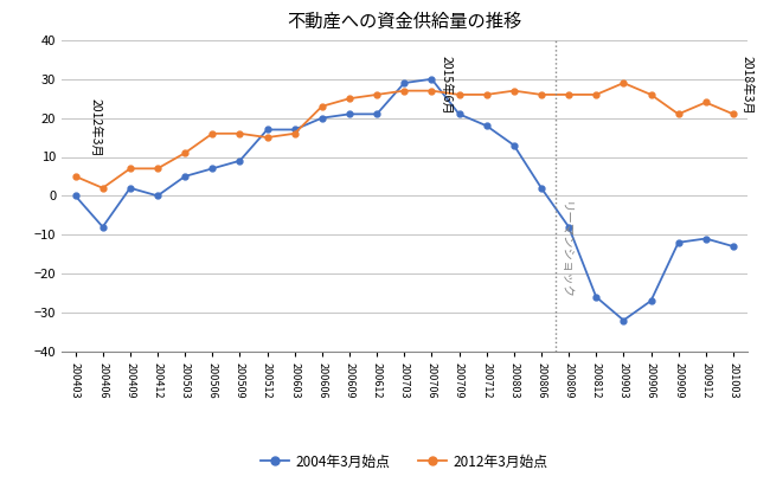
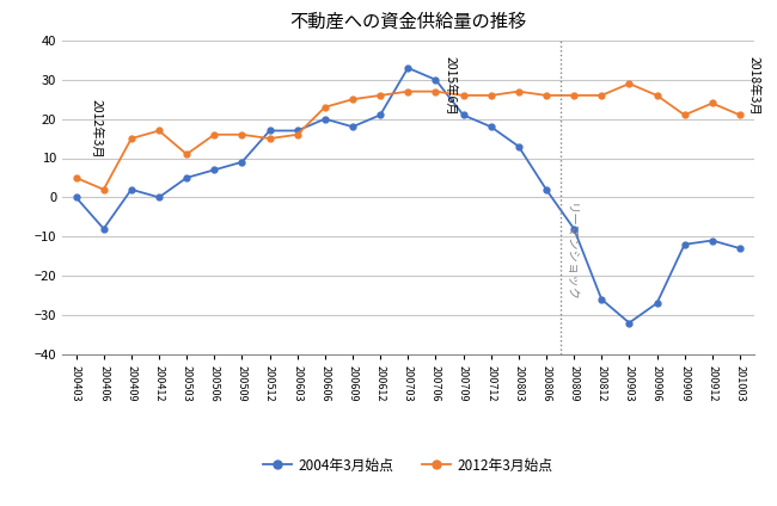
2012年3月始点/200409: 7 -> 15
2012年3月始点/200412: 7 -> 17
2004年3月始点/200609: 21 -> 18
2004年3月始点/200703: 29 -> 33
